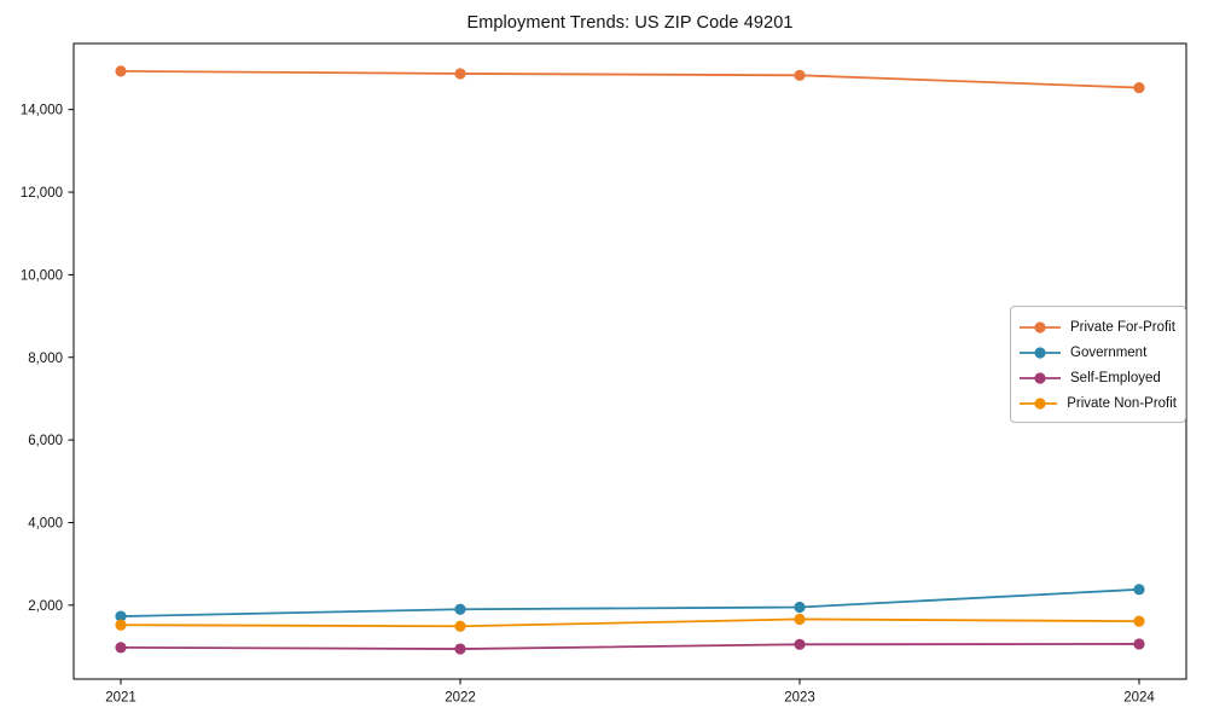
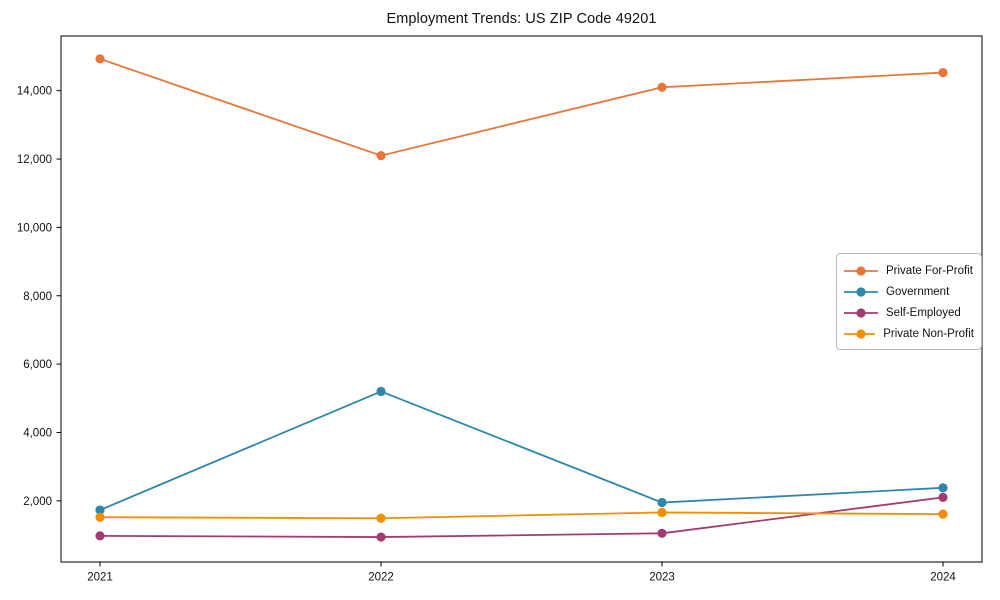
Private For-Profit/2022: 14900 -> 12100
Government/2022: 1900 -> 5200
Private For-Profit/2023: 14800 -> 14100
Self-Employed/2024: 1100 -> 2100
